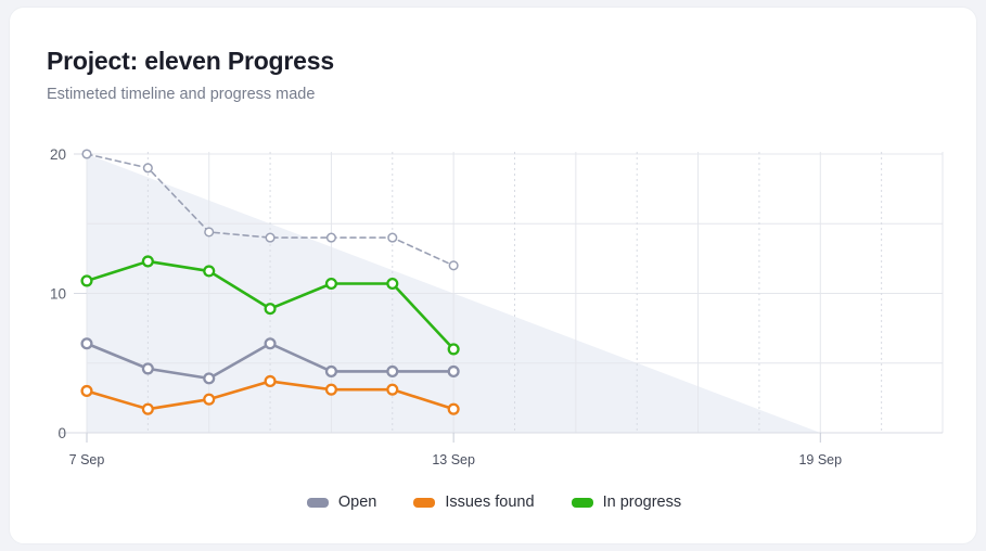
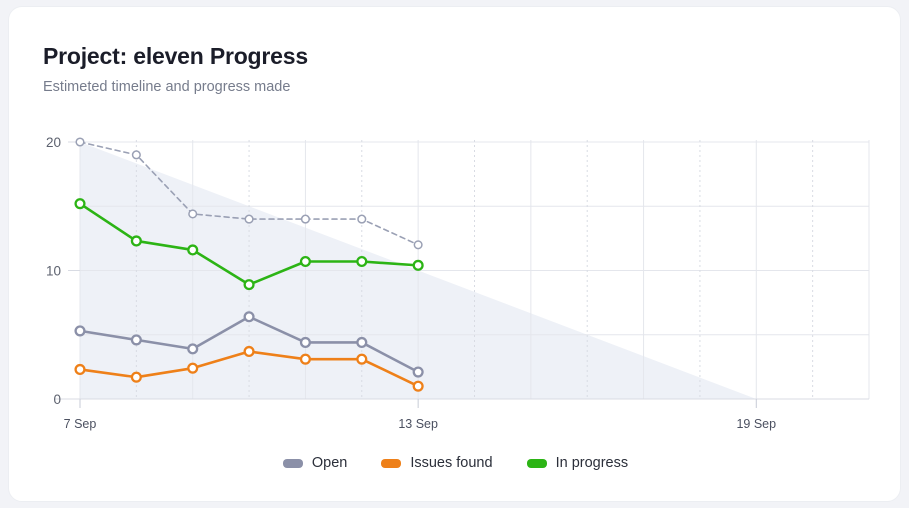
In progress/7 Sep: 10.9 -> 15.2
Open/7 Sep: 6.4 -> 5.3
Issues found/7 Sep: 3.0 -> 2.3
In progress/13 Sep: 6.0 -> 10.4
Open/13 Sep: 4.4 -> 2.1
Issues found/13 Sep: 1.7 -> 1.0
